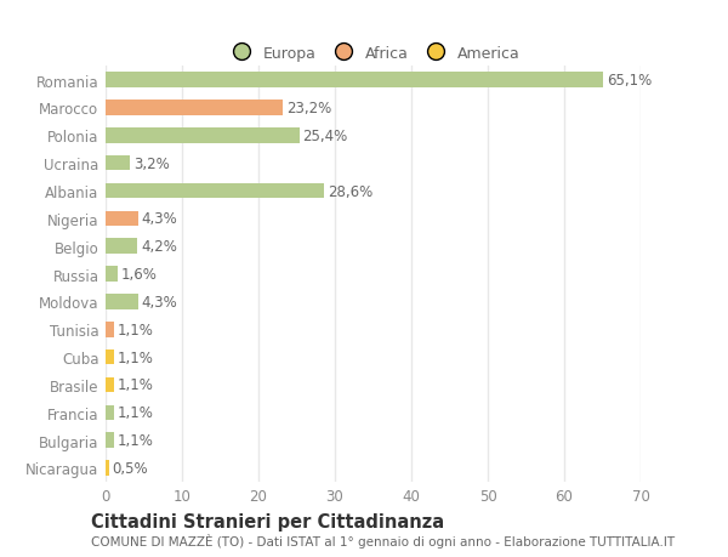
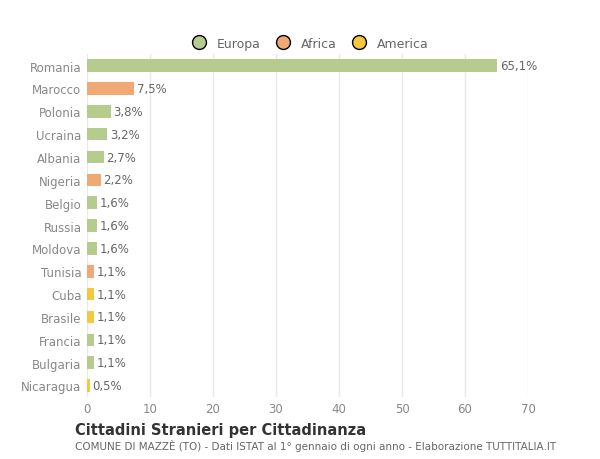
Marocco: 23,2% -> 7,5%
Polonia: 25,4% -> 3,8%
Albania: 28,6% -> 2,7%
Nigeria: 4,3% -> 2,2%
Belgio: 4,2% -> 1,6%
Moldova: 4,3% -> 1,6%
